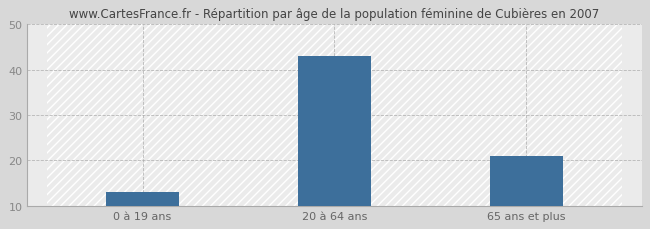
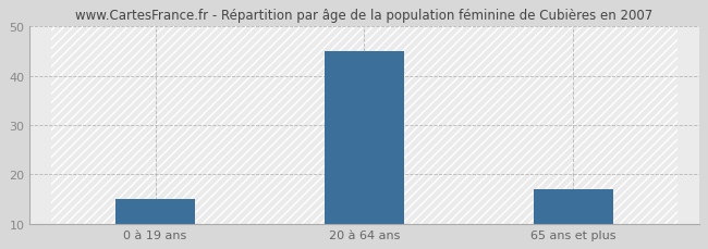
0 à 19 ans: 13 -> 15
20 à 64 ans: 43 -> 45
65 ans et plus: 21 -> 17
